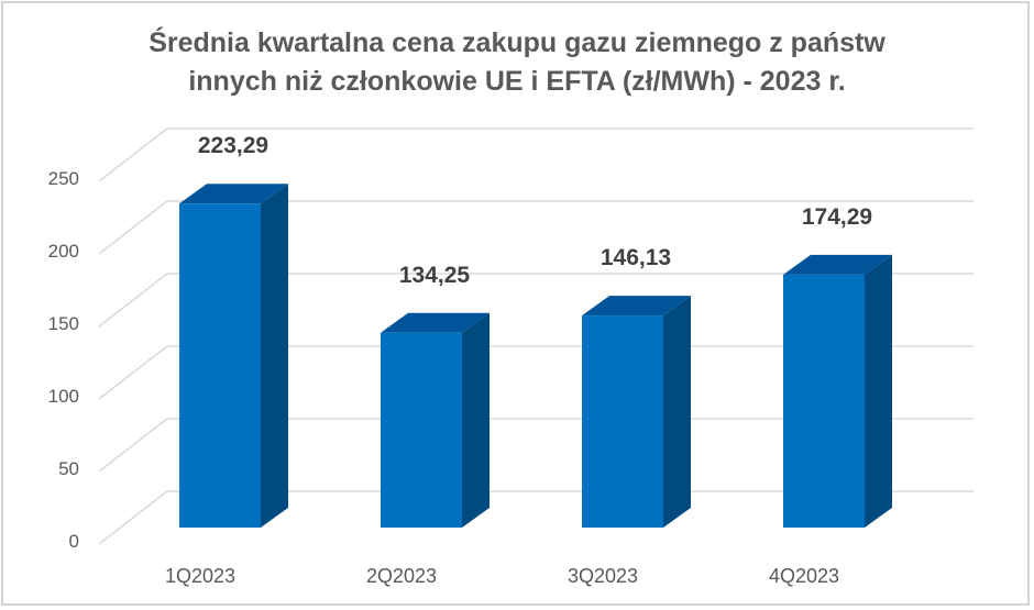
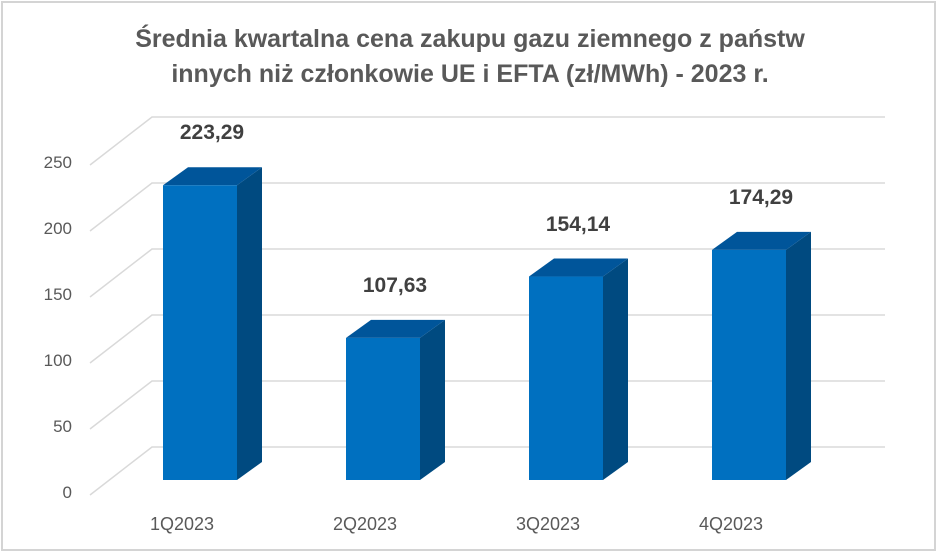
2Q2023: 134,25 -> 107,63
3Q2023: 146,13 -> 154,14
